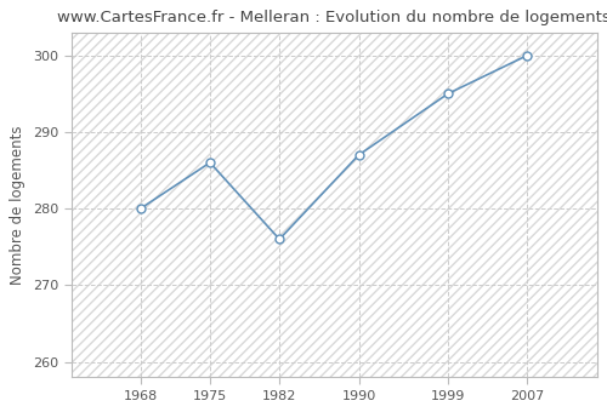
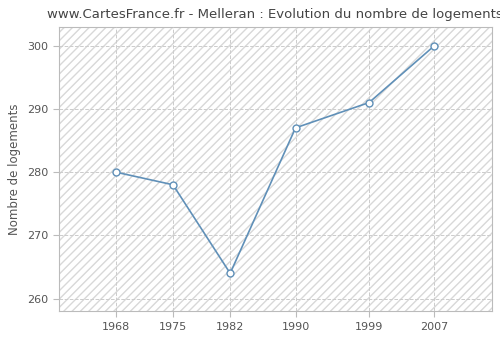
1975: 286 -> 278
1982: 276 -> 264
1999: 295 -> 291
